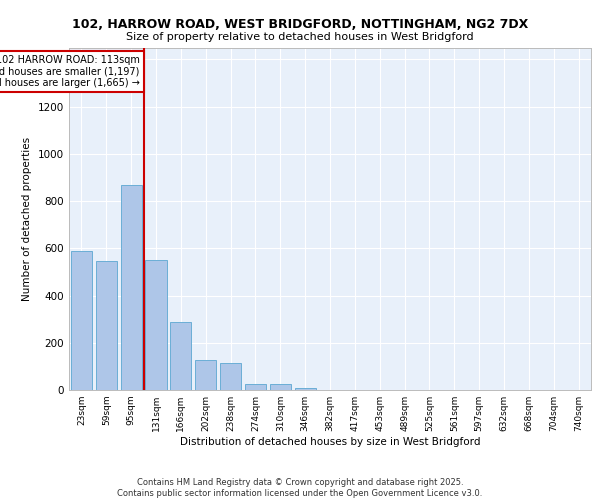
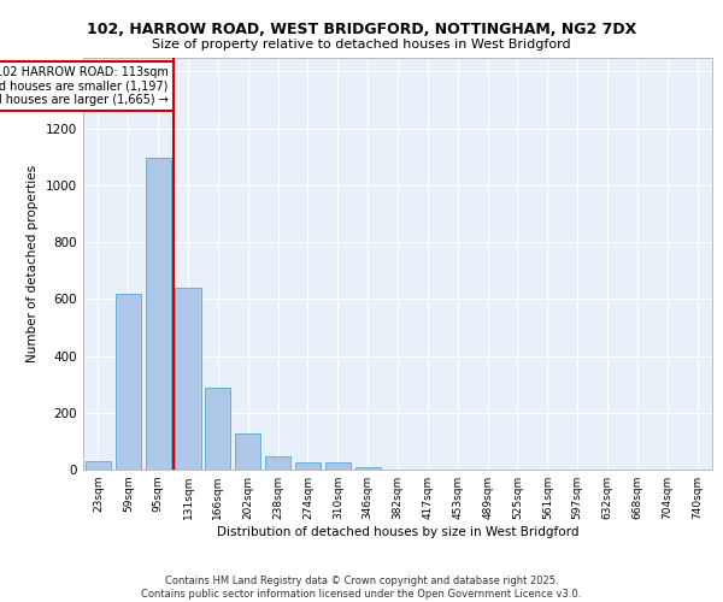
23sqm: 590 -> 30
59sqm: 545 -> 620
95sqm: 870 -> 1095
131sqm: 550 -> 640
238sqm: 115 -> 47
